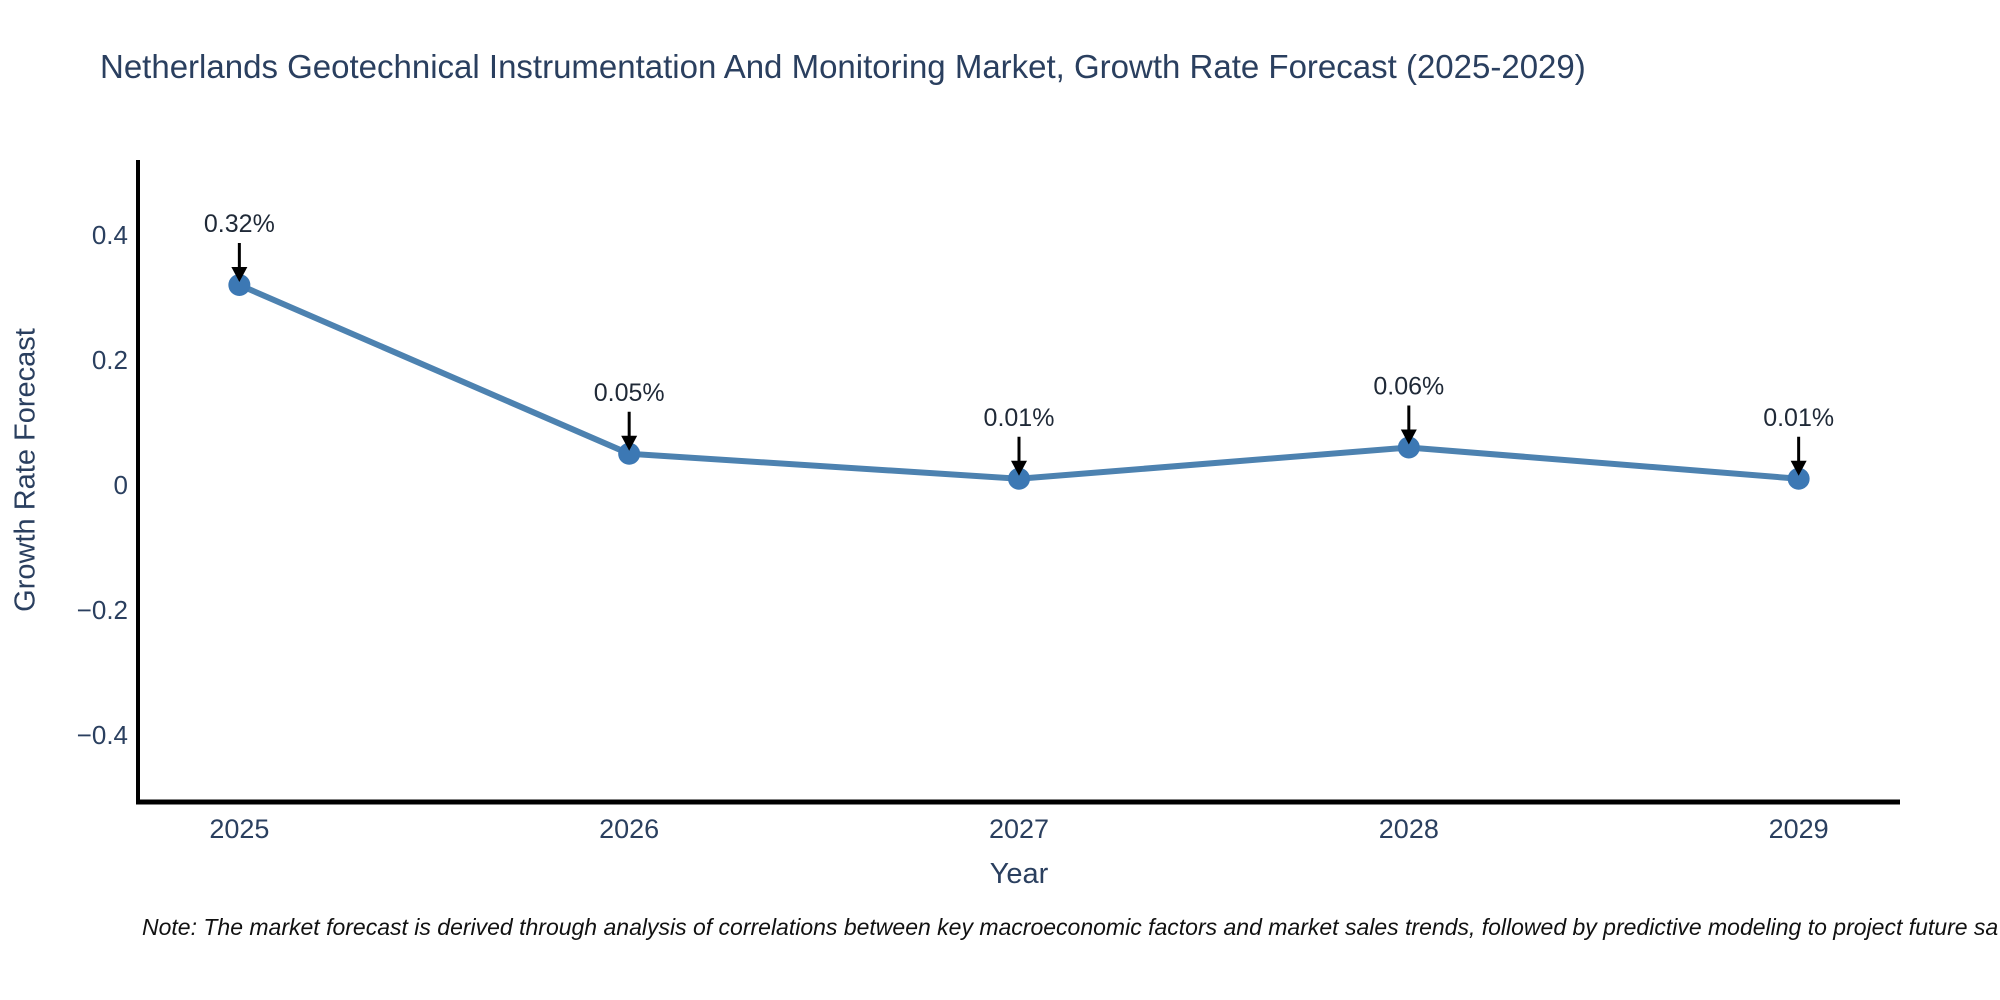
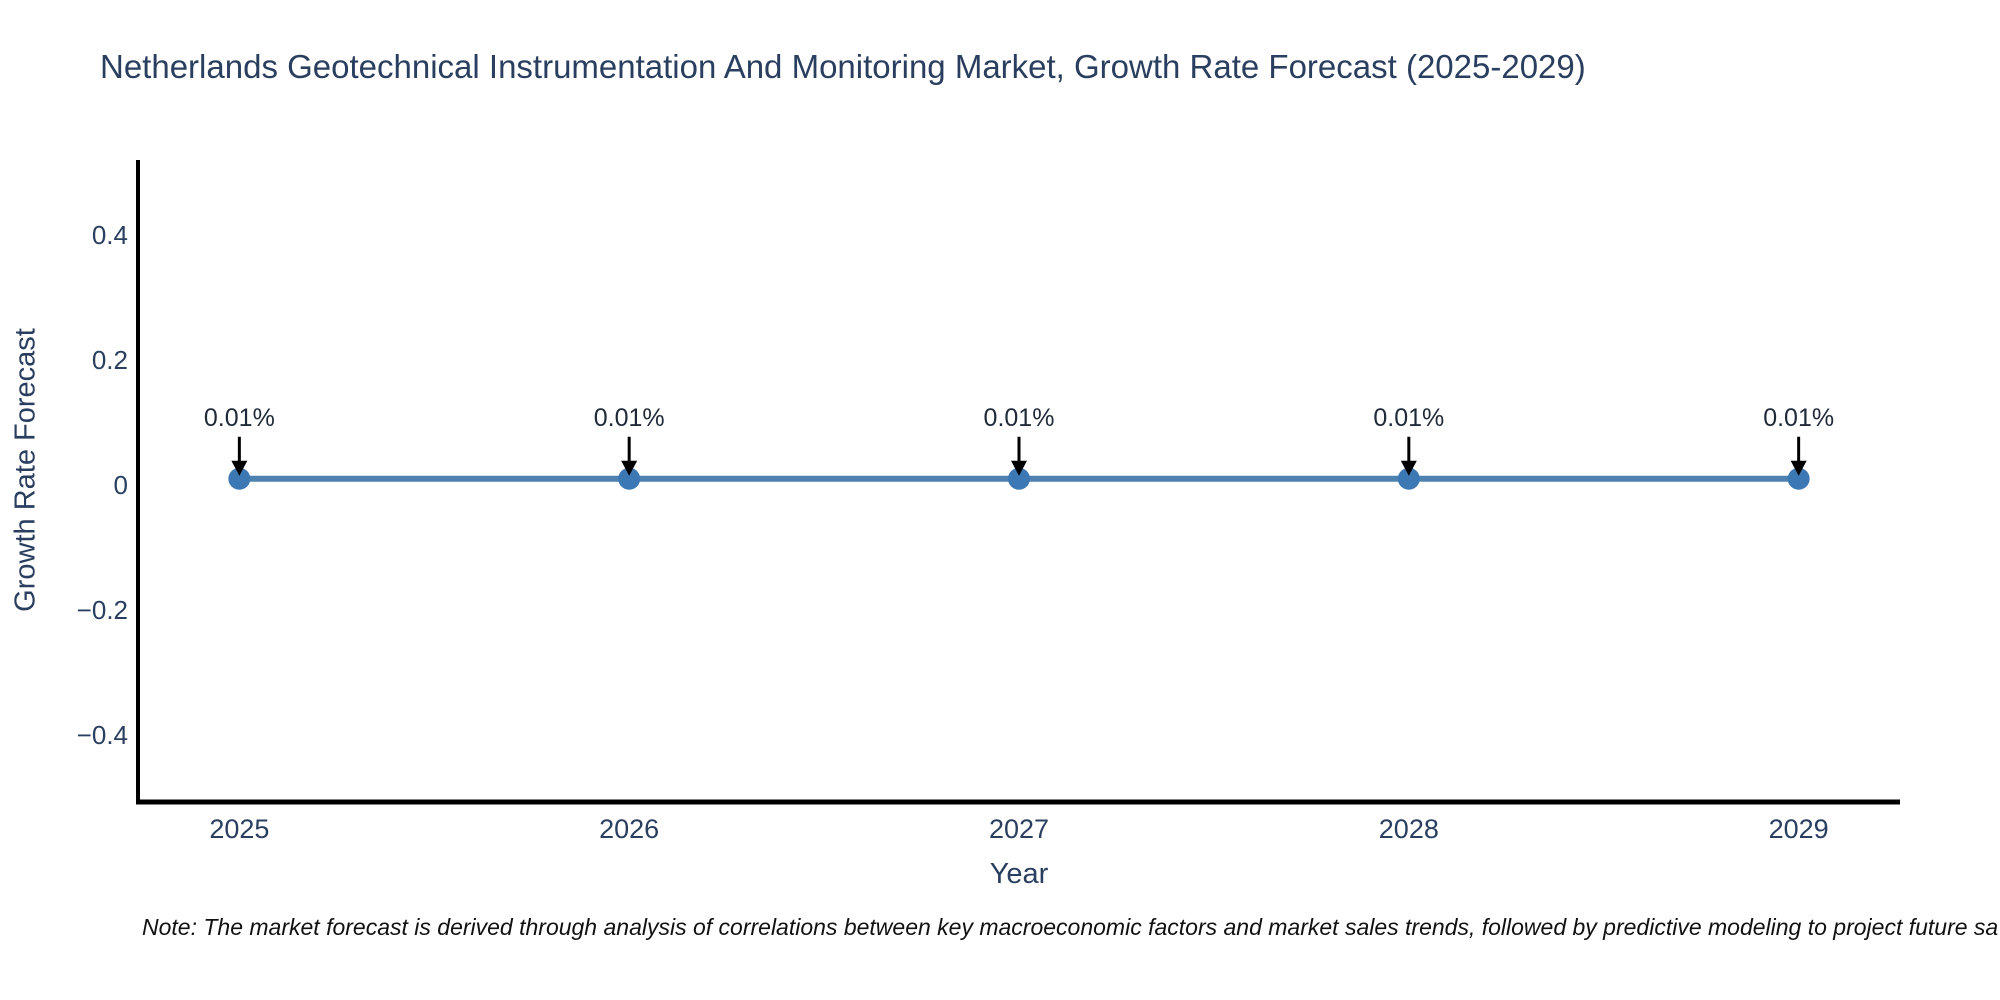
2025: 0.32% -> 0.01%
2026: 0.05% -> 0.01%
2028: 0.06% -> 0.01%
